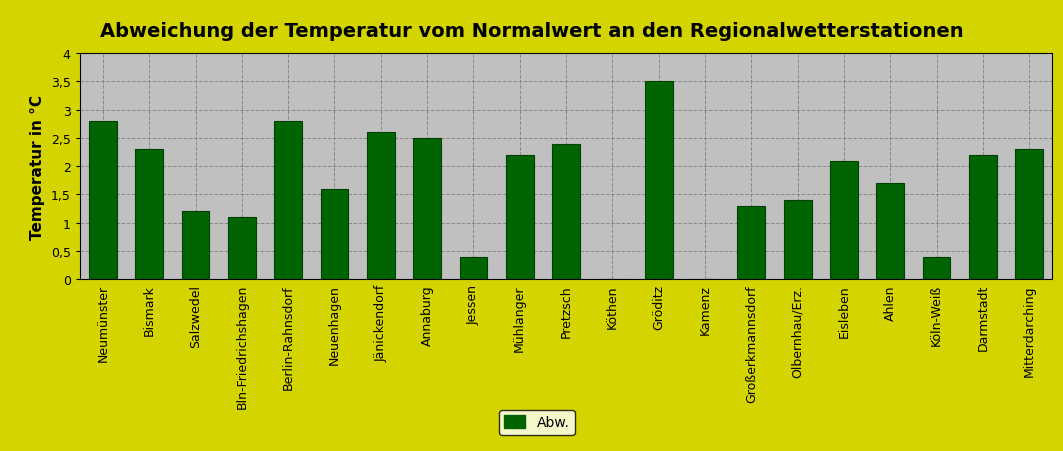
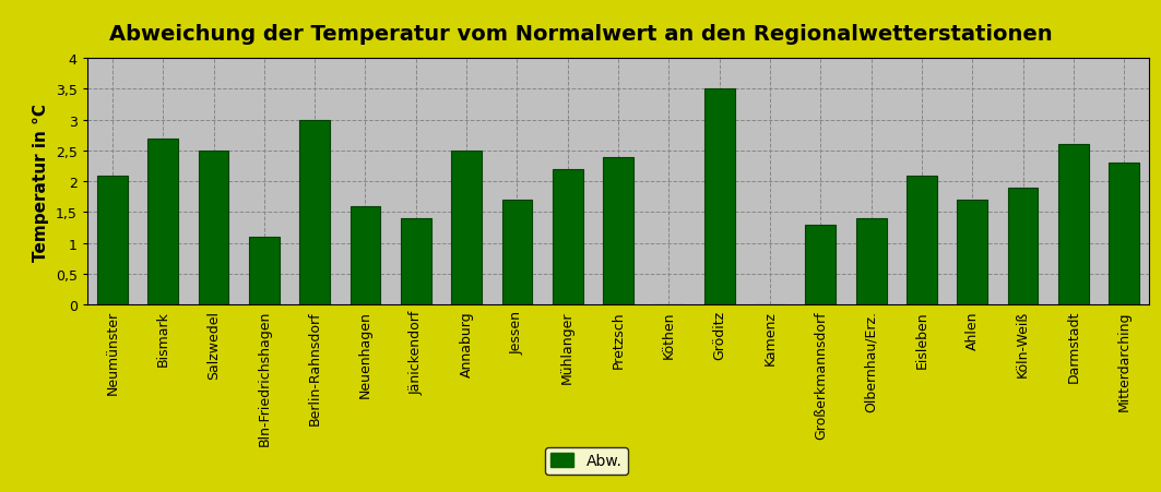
Neumünster: 2,8 -> 2,1
Bismark: 2,3 -> 2,7
Salzwedel: 1,2 -> 2,5
Berlin-Rahnsdorf: 2,8 -> 3,0
Jänickendorf: 2,6 -> 1,4
Jessen: 0,4 -> 1,7
Köln-Weiß: 0,4 -> 1,9
Darmstadt: 2,2 -> 2,6
